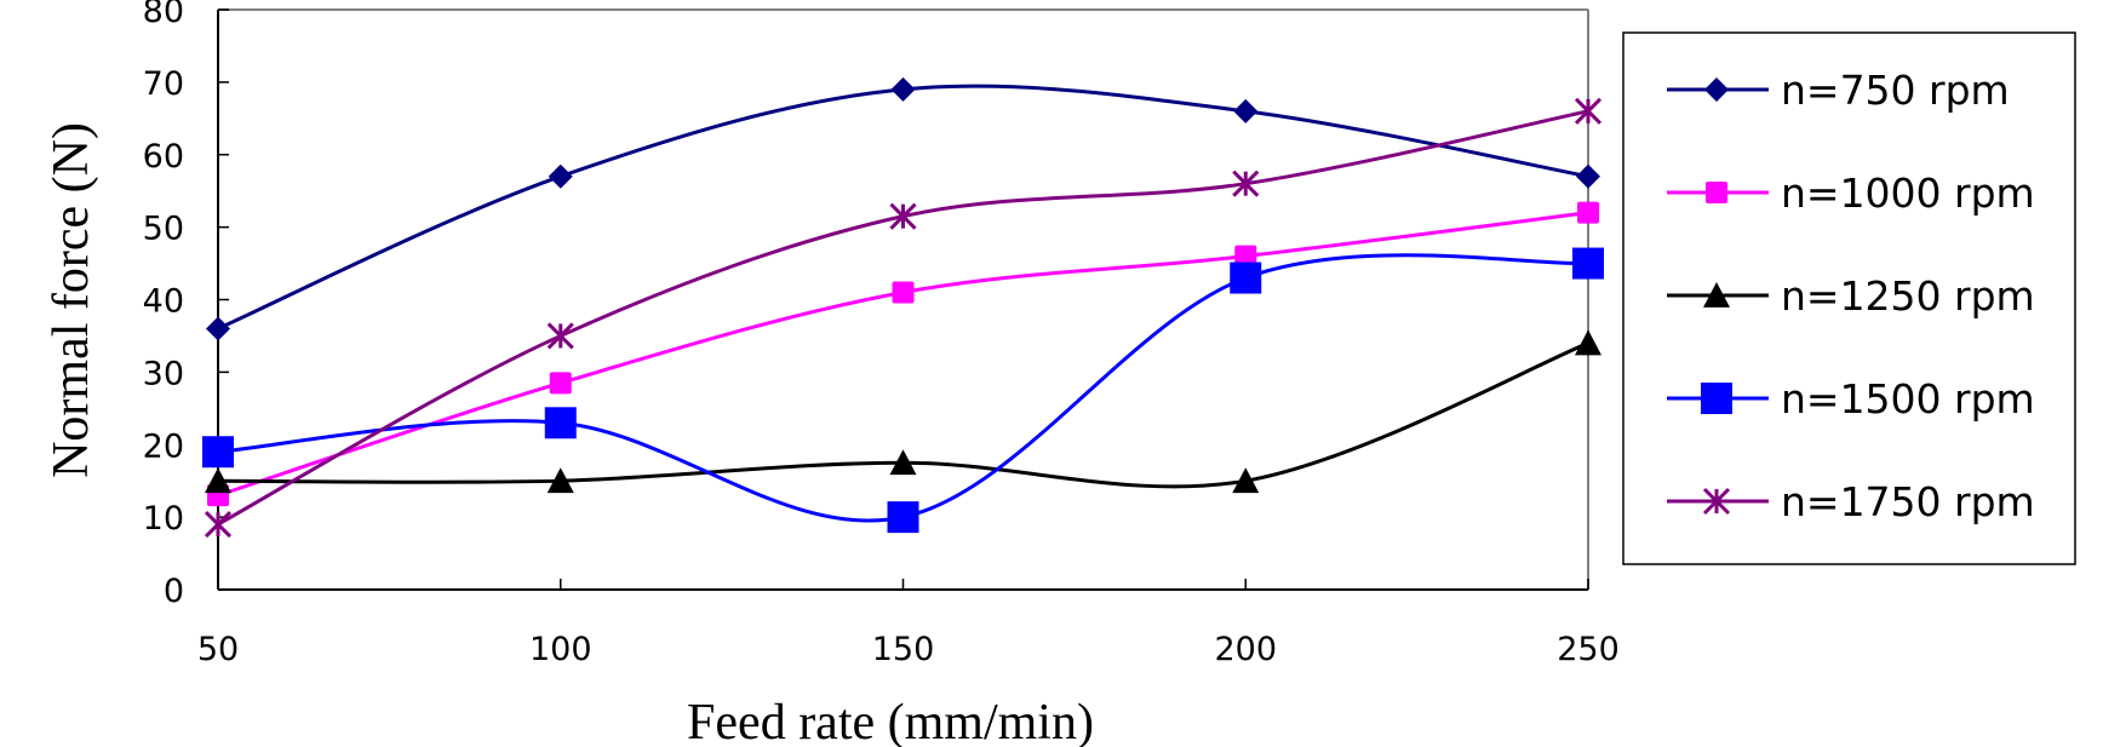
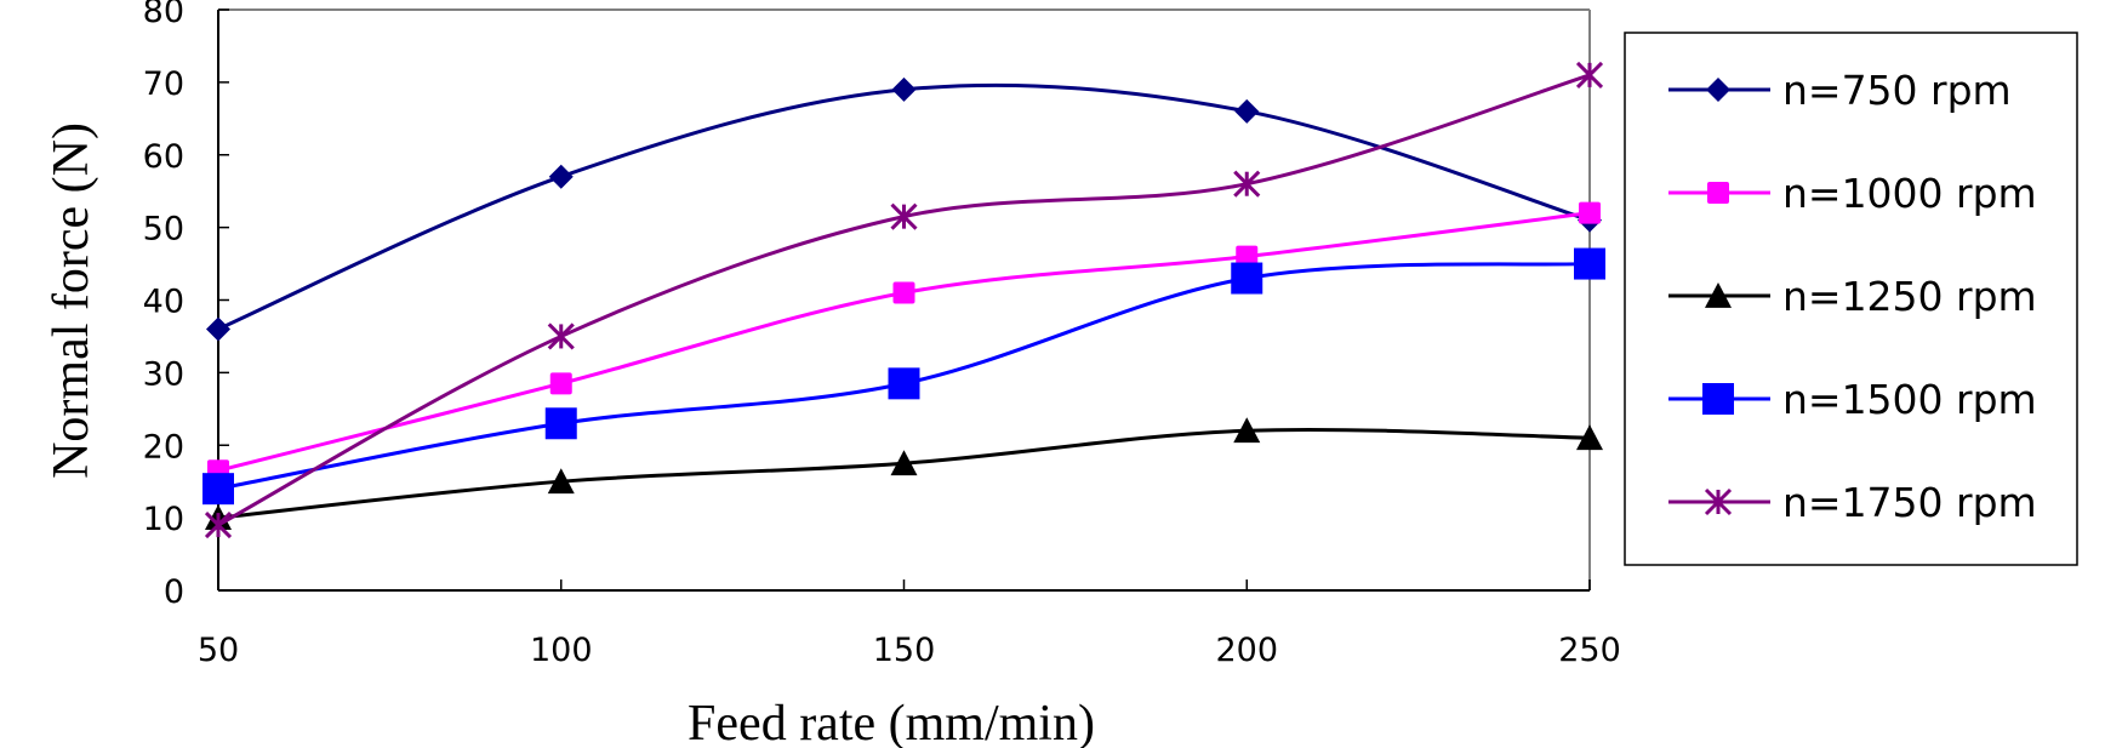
n=1000 rpm/50: 13 -> 16
n=1250 rpm/50: 15 -> 10
n=1500 rpm/50: 19 -> 14
n=1500 rpm/150: 10 -> 28
n=1250 rpm/200: 15 -> 22
n=750 rpm/250: 57 -> 51
n=1250 rpm/250: 34 -> 21
n=1750 rpm/250: 66 -> 71
